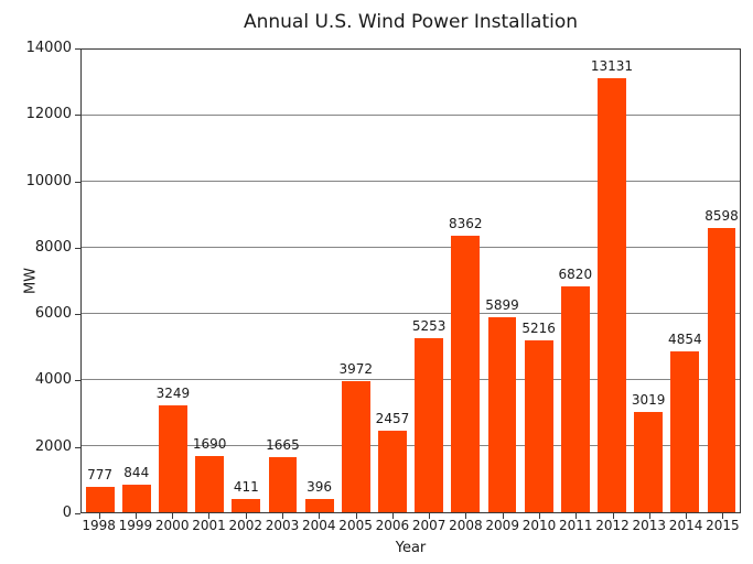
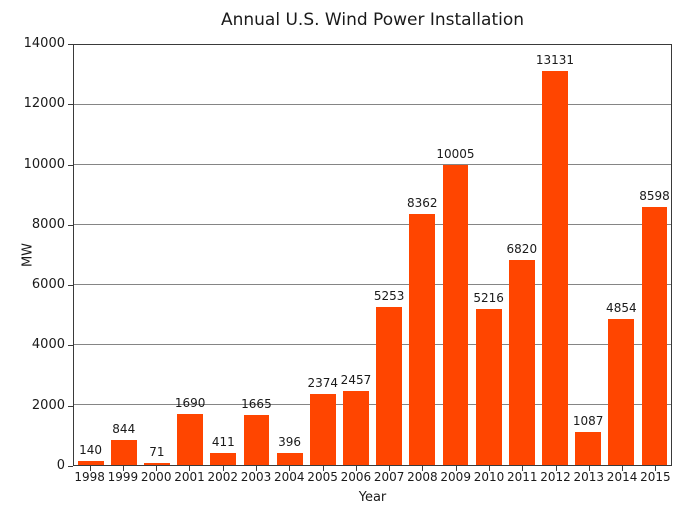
1998: 777 -> 140
2000: 3249 -> 71
2005: 3972 -> 2374
2009: 5899 -> 10005
2013: 3019 -> 1087
